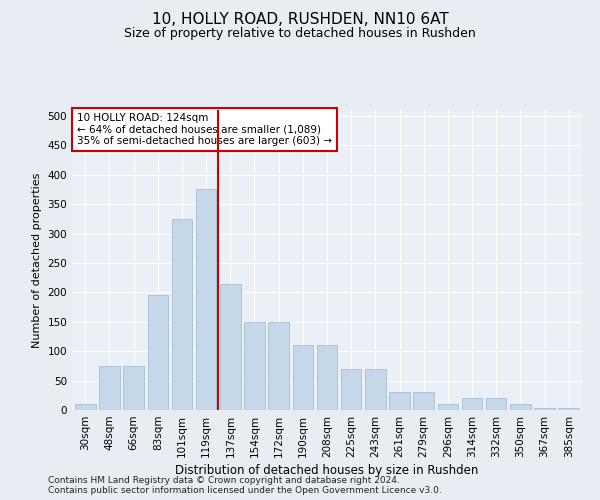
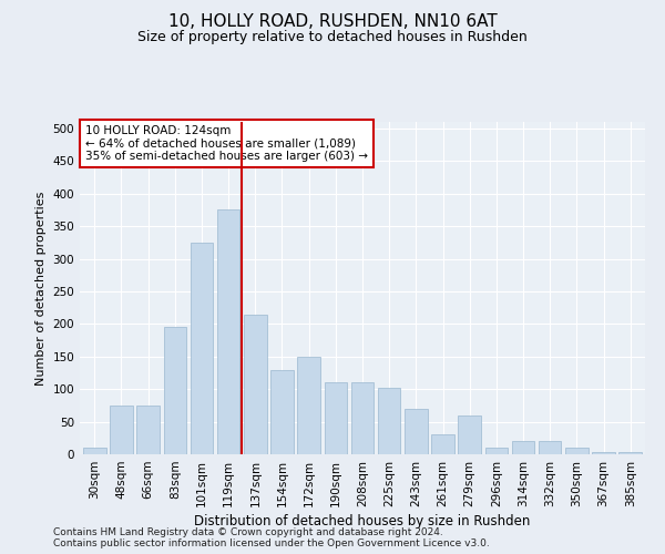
154sqm: 150 -> 130
225sqm: 70 -> 102
279sqm: 30 -> 60
